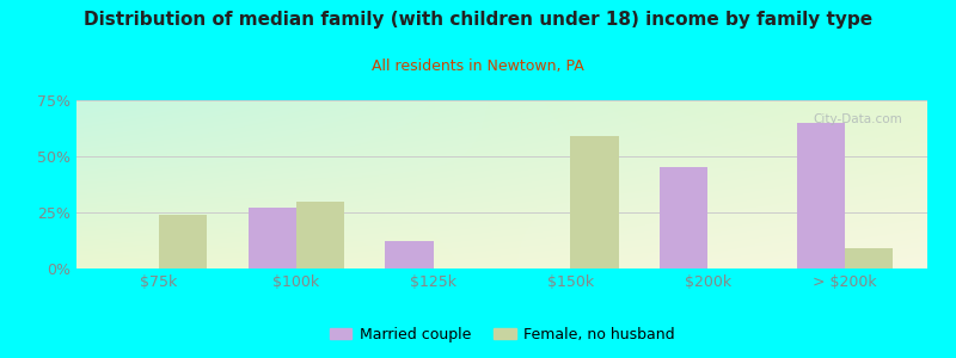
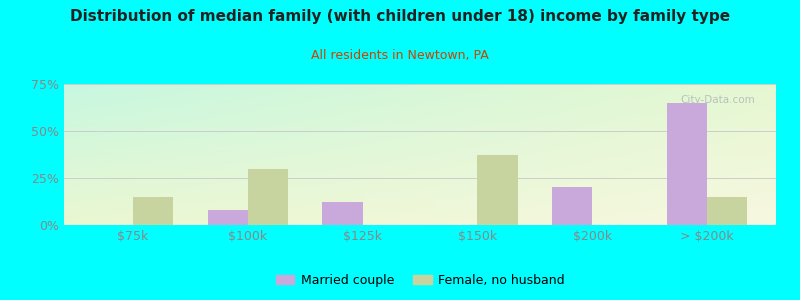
Female, no husband/$75k: 24% -> 15%
Married couple/$100k: 27% -> 8%
Female, no husband/$150k: 59% -> 37%
Married couple/$200k: 45% -> 20%
Female, no husband/> $200k: 9% -> 15%
